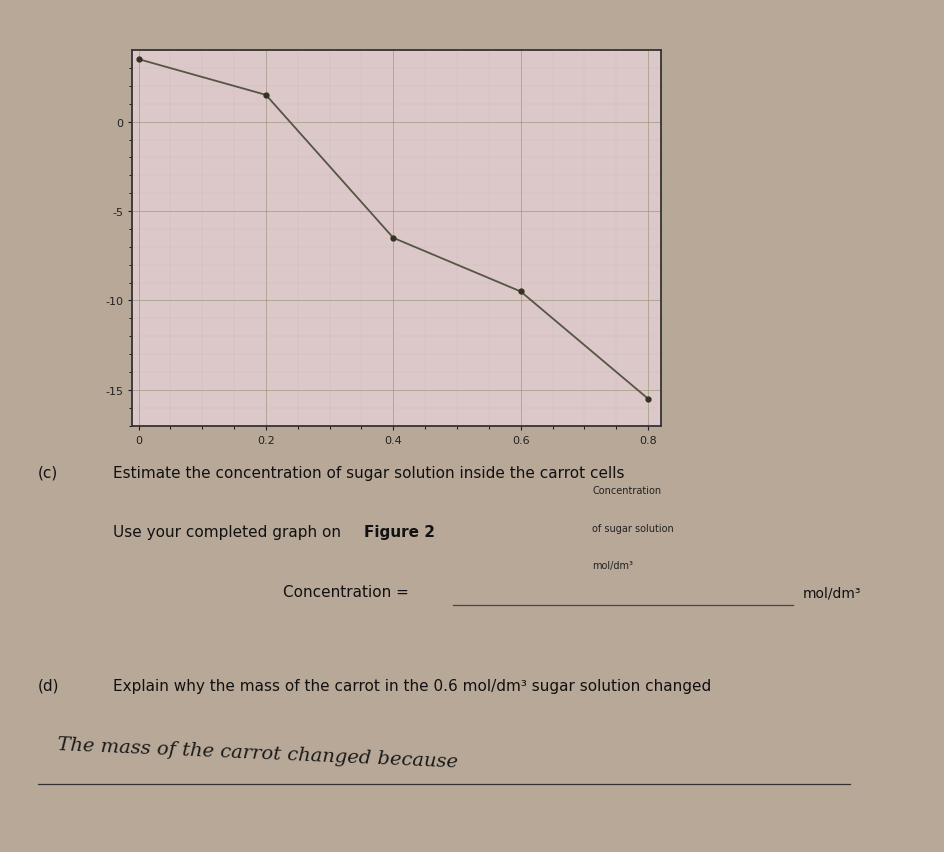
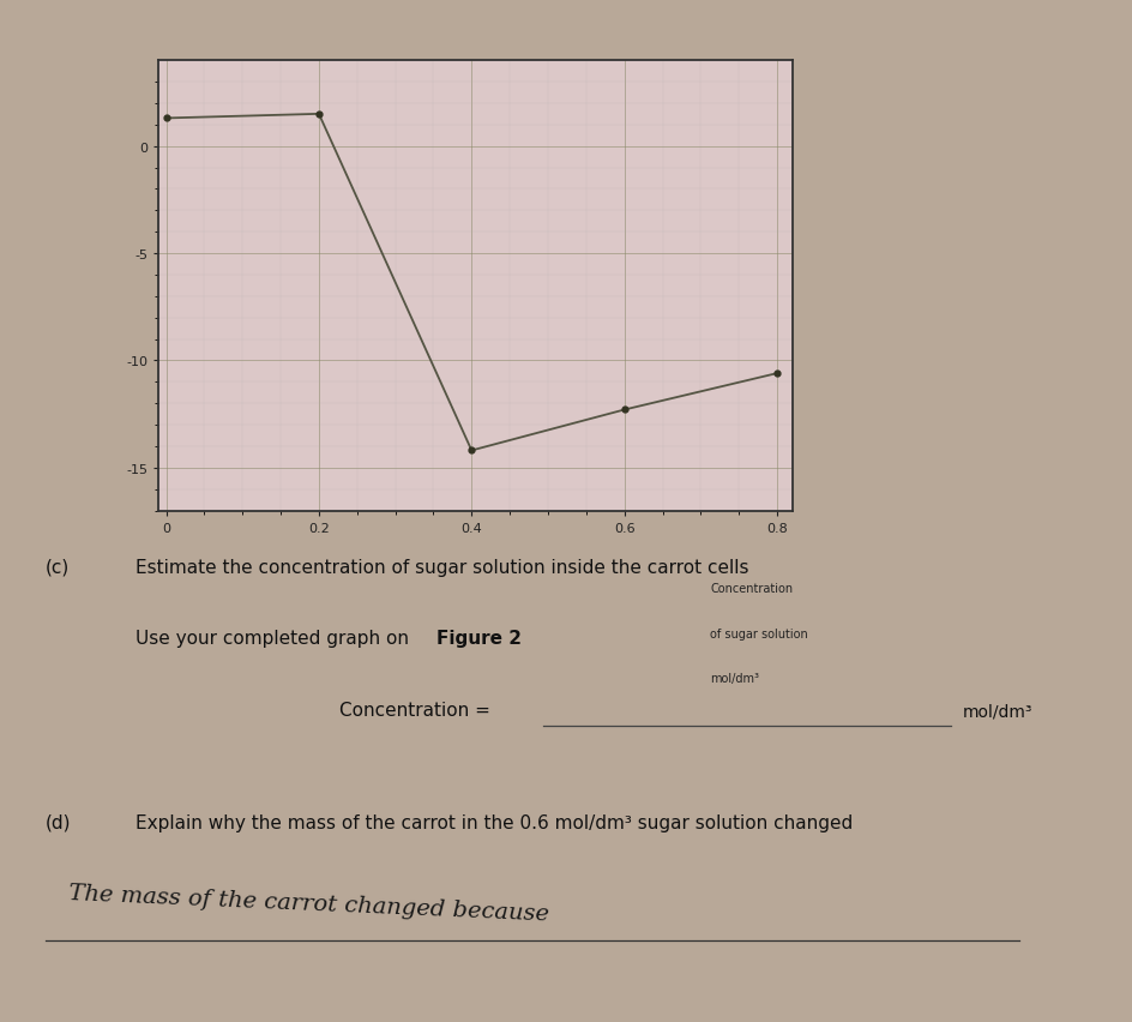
0: 3.5 -> 1.3
0.4: -6.5 -> -14.2
0.6: -9.5 -> -12.3
0.8: -15.5 -> -10.6
